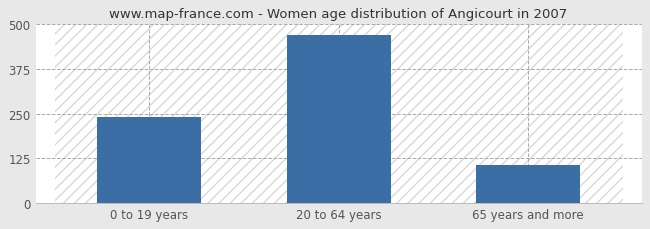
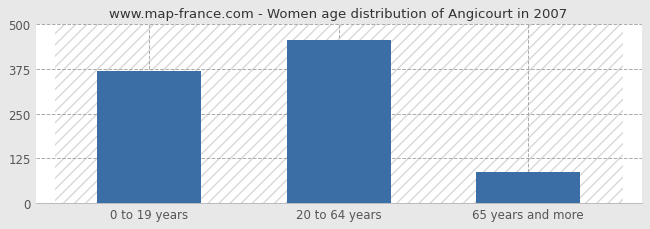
0 to 19 years: 240 -> 370
20 to 64 years: 470 -> 455
65 years and more: 105 -> 85
